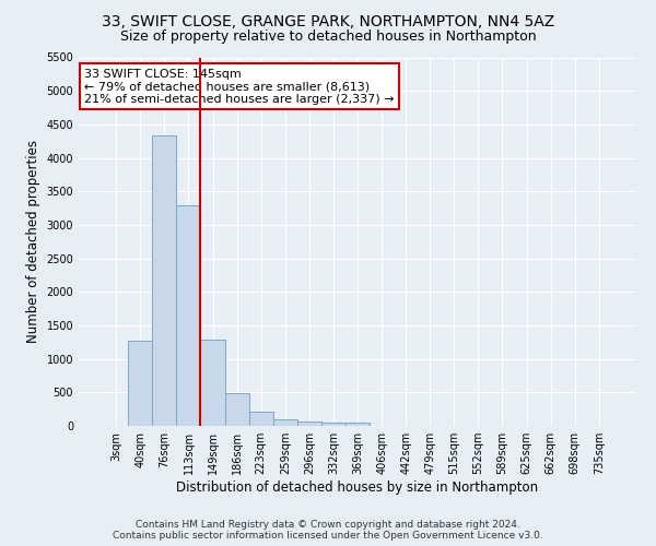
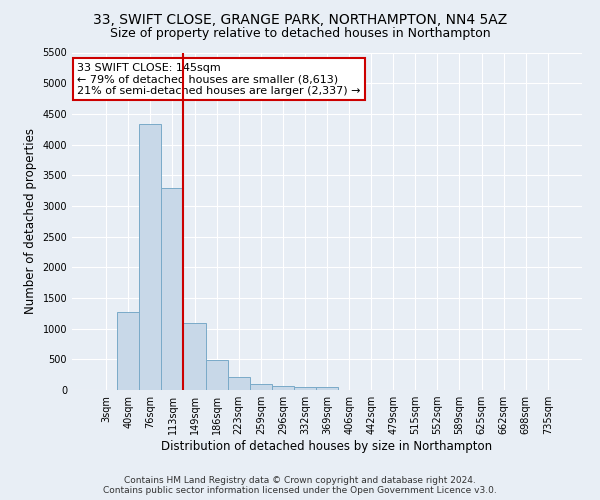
149sqm: 1280 -> 1100
